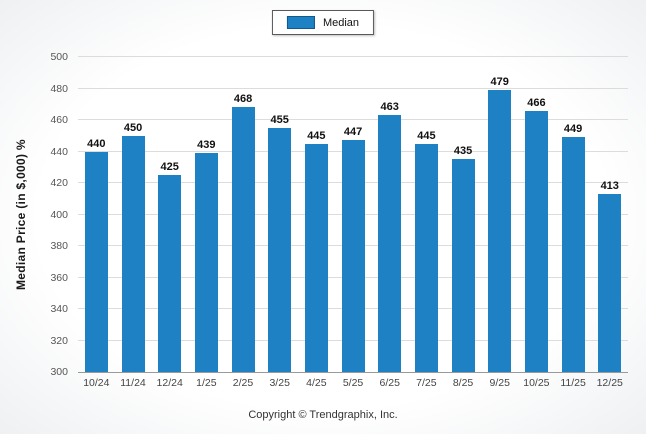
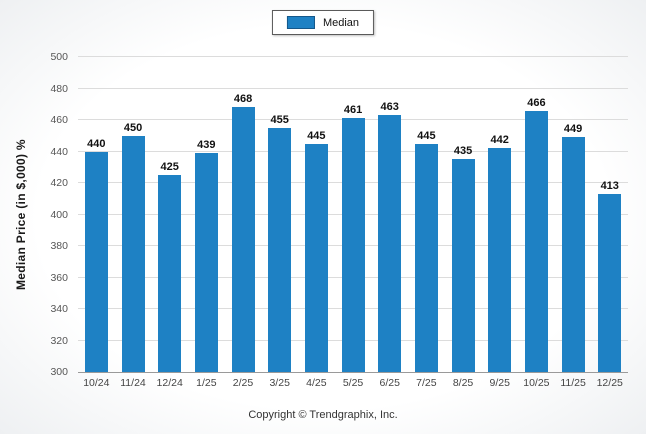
5/25: 447 -> 461
9/25: 479 -> 442
